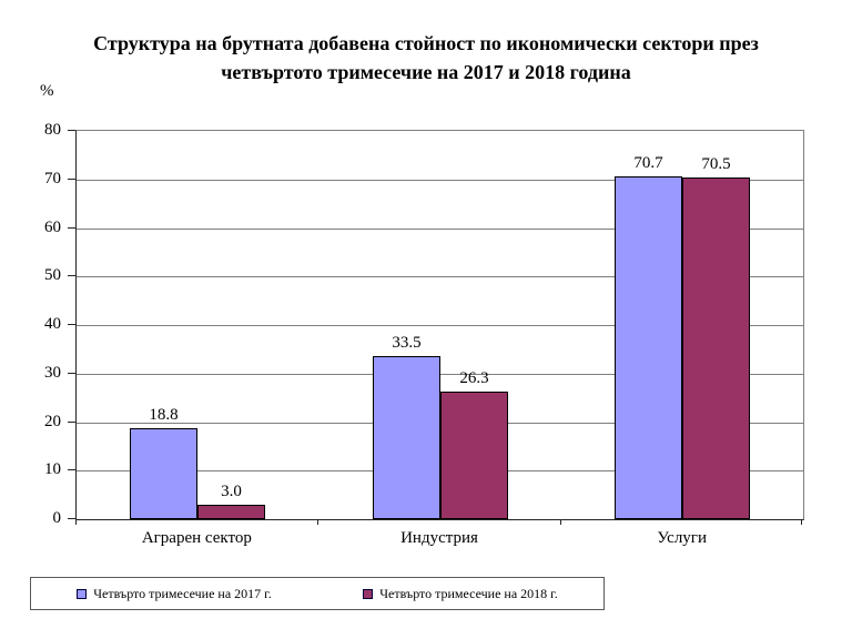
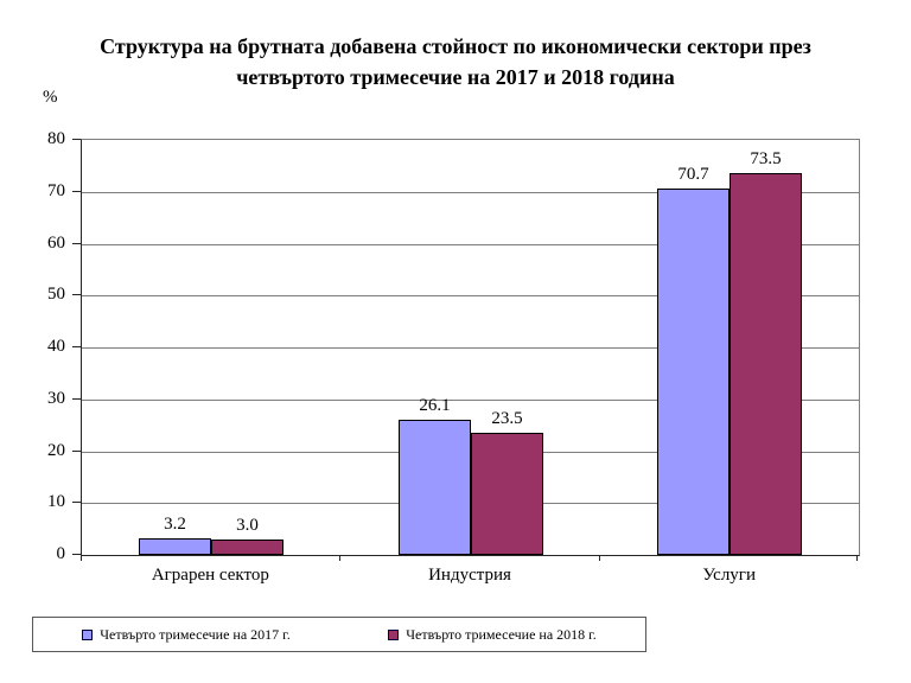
Четвърто тримесечие на 2017 г./Аграрен сектор: 18.8 -> 3.2
Четвърто тримесечие на 2017 г./Индустрия: 33.5 -> 26.1
Четвърто тримесечие на 2018 г./Индустрия: 26.3 -> 23.5
Четвърто тримесечие на 2018 г./Услуги: 70.5 -> 73.5
